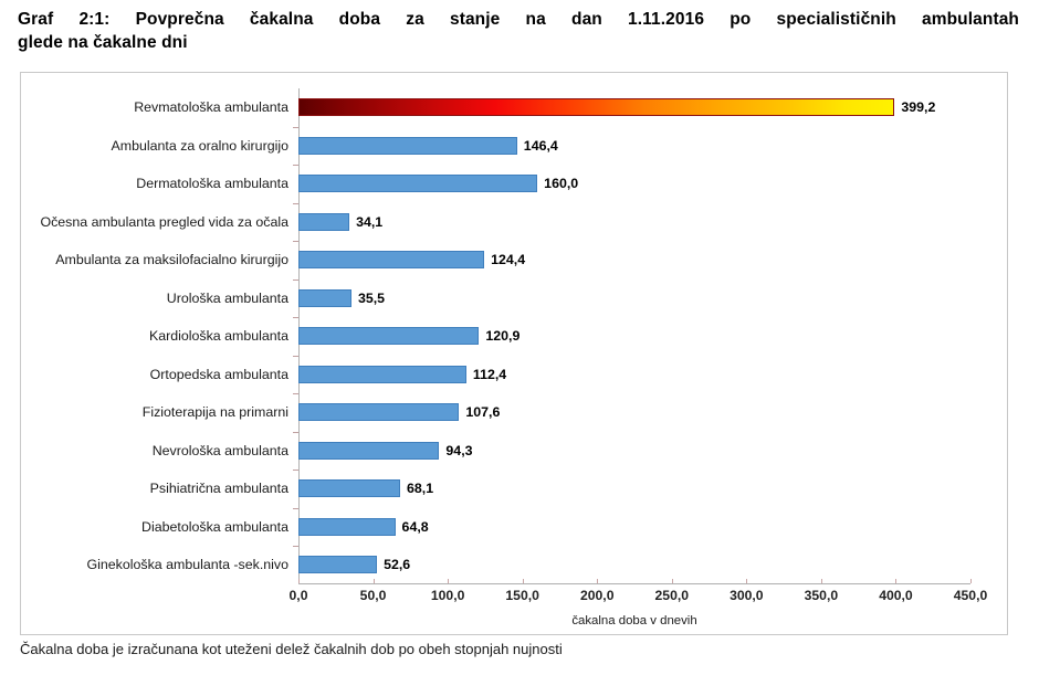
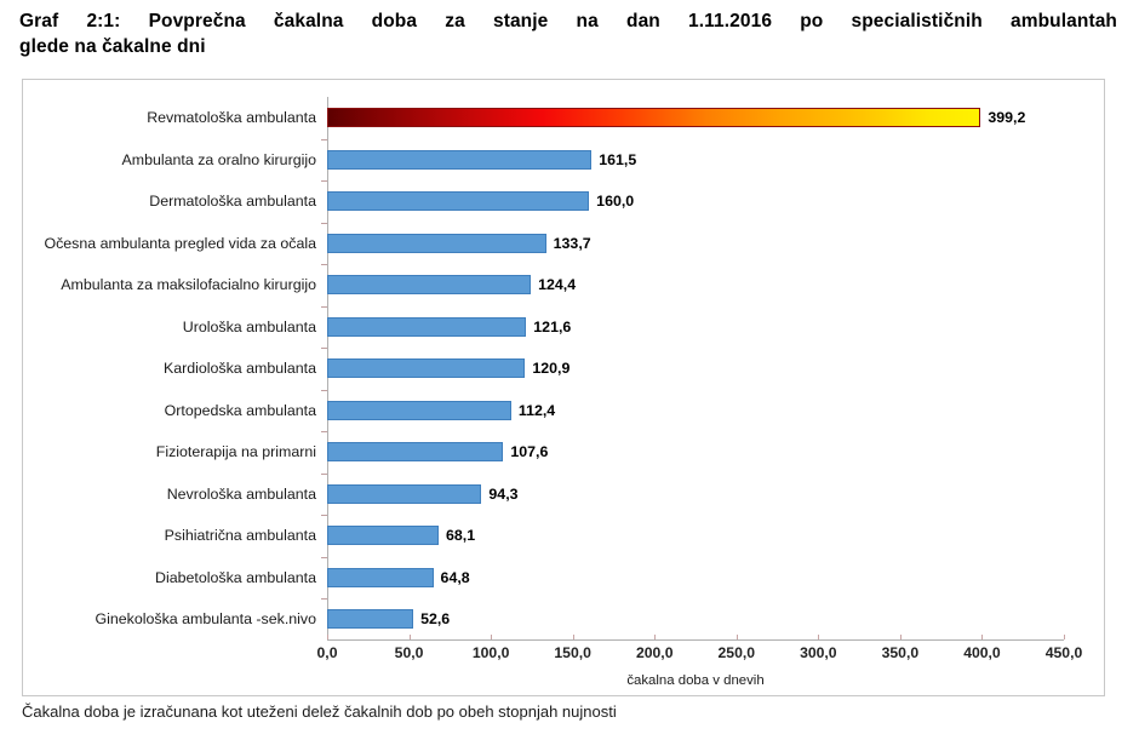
Ambulanta za oralno kirurgijo: 146,4 -> 161,5
Očesna ambulanta pregled vida za očala: 34,1 -> 133,7
Urološka ambulanta: 35,5 -> 121,6
